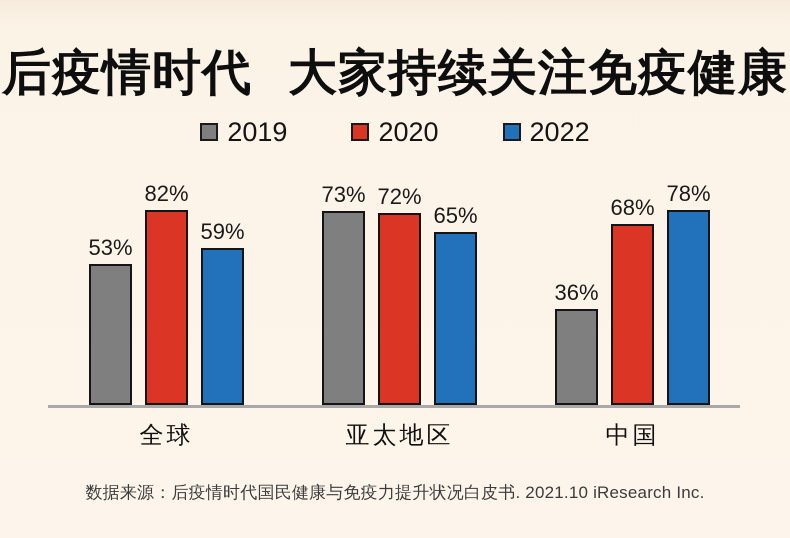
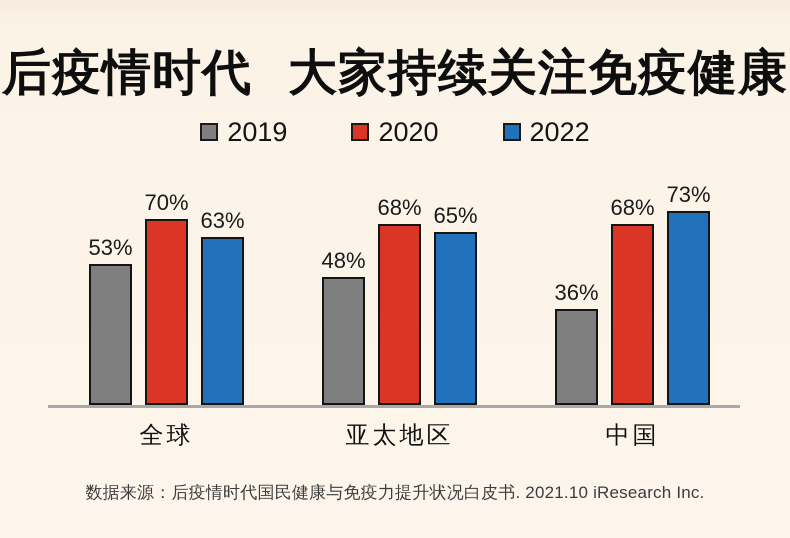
2020/全球: 82% -> 70%
2022/全球: 59% -> 63%
2019/亚太地区: 73% -> 48%
2020/亚太地区: 72% -> 68%
2022/中国: 78% -> 73%
